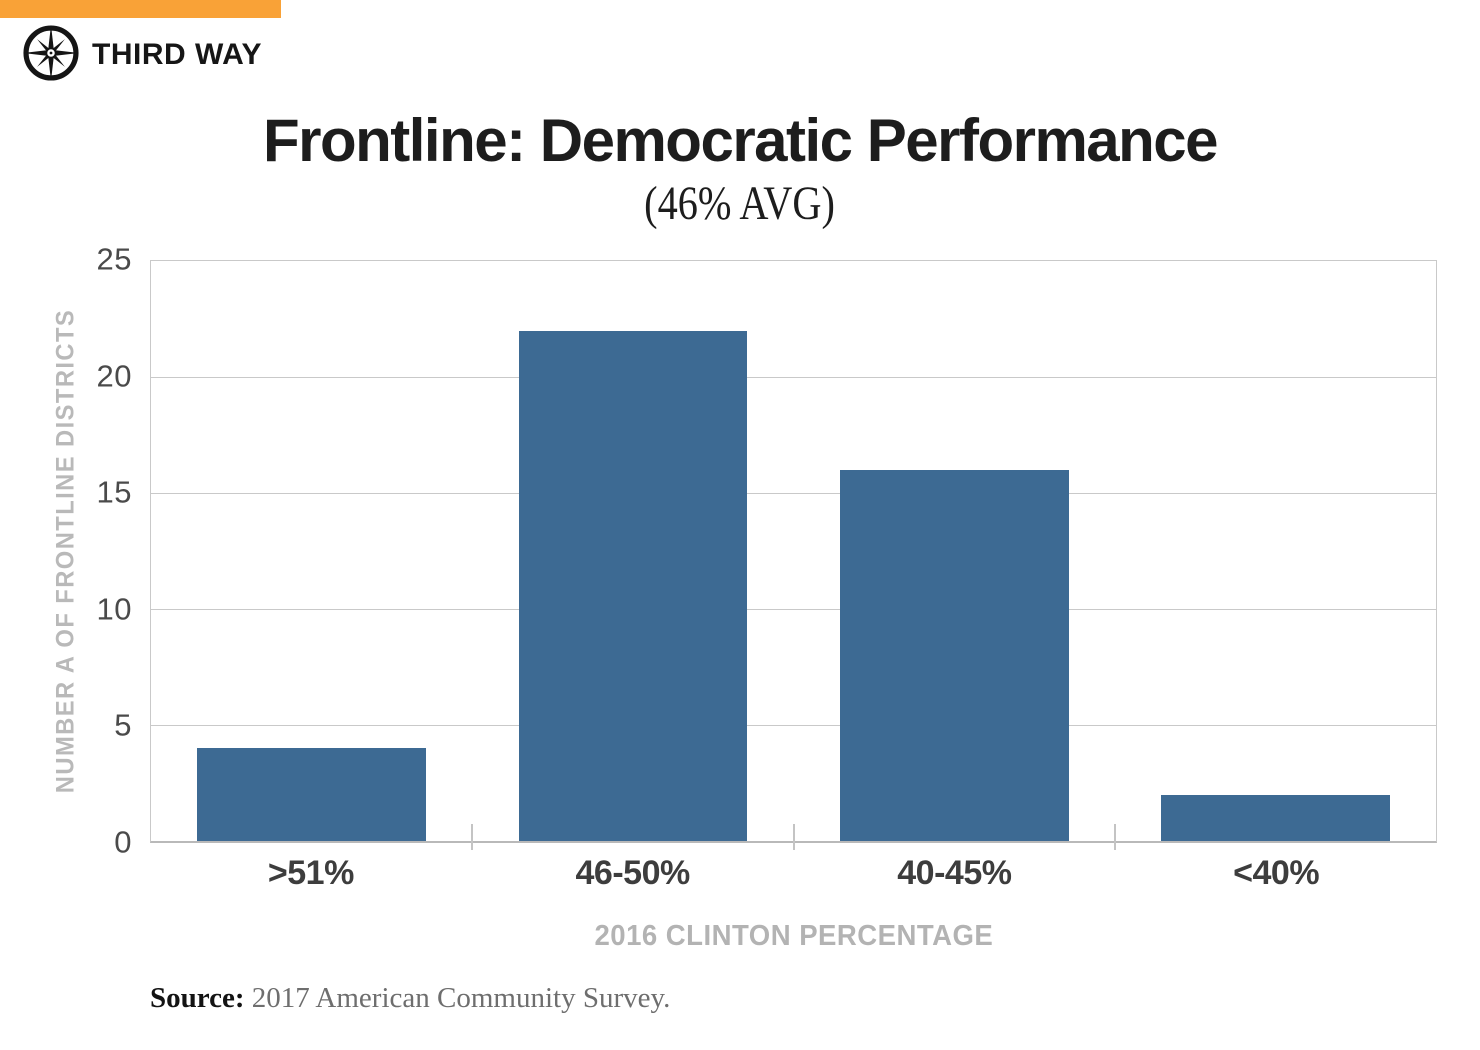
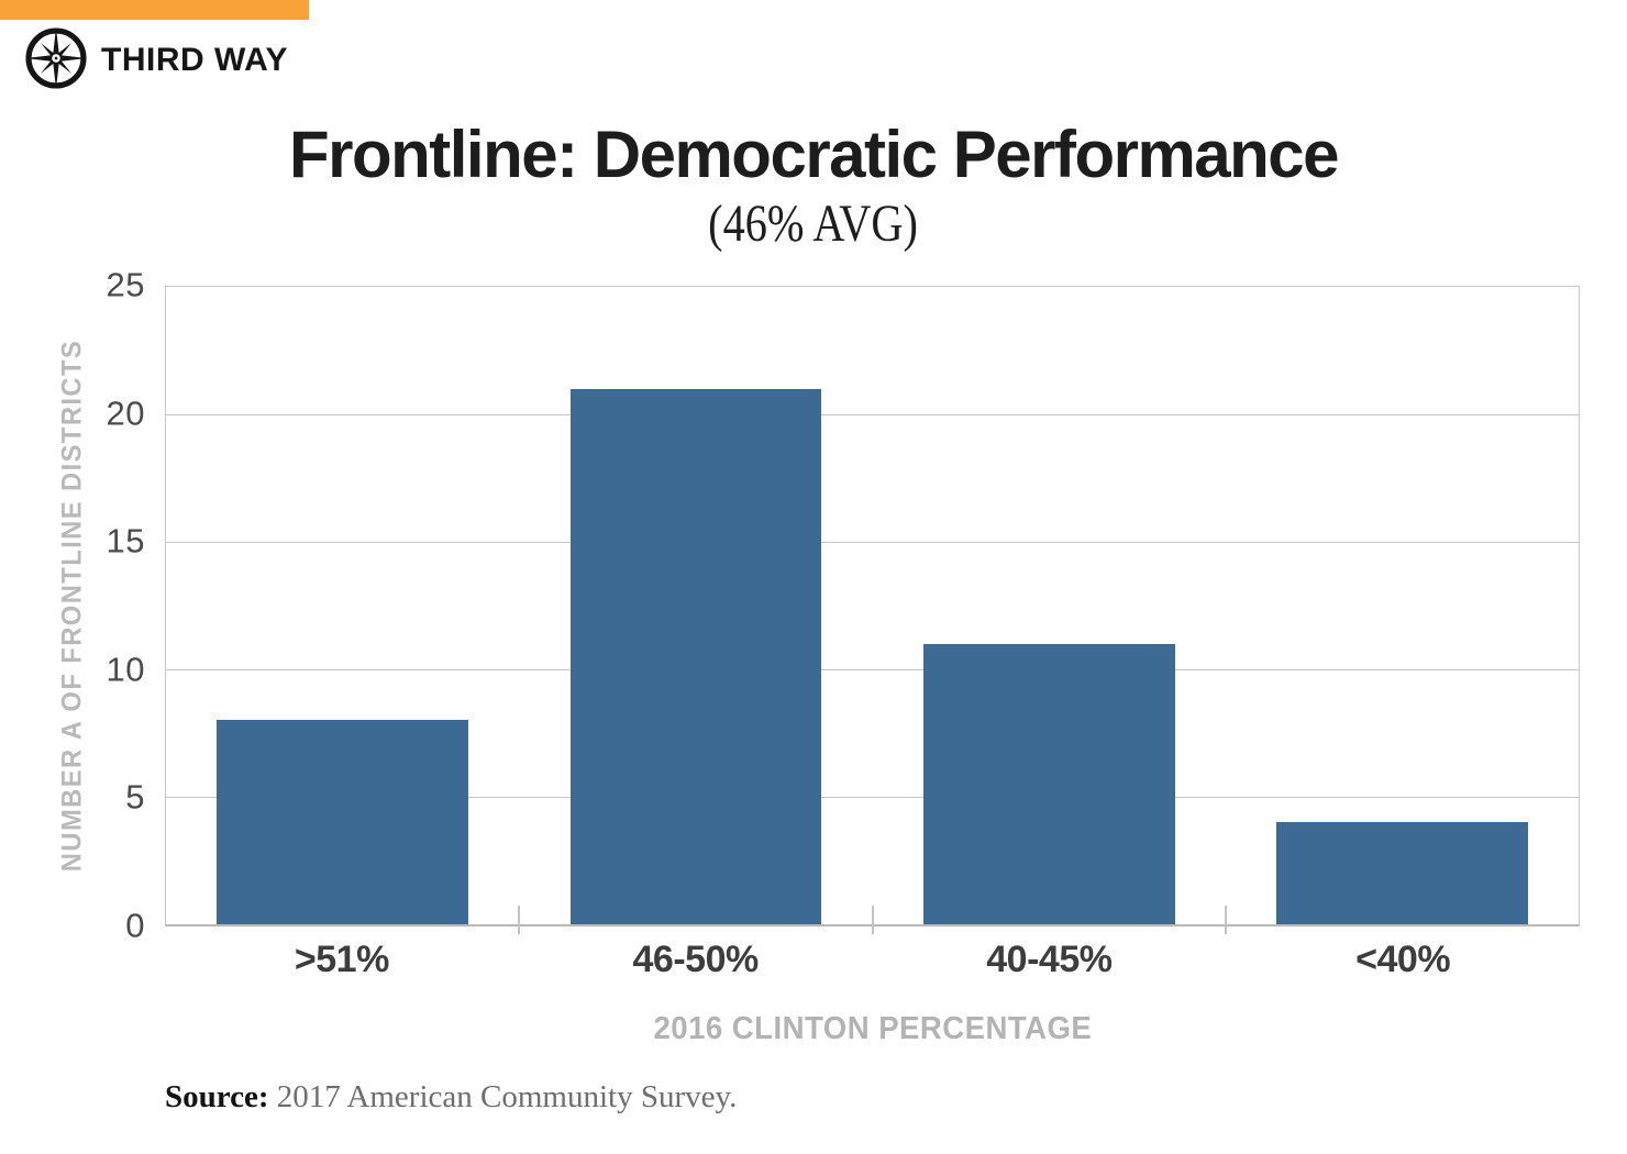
>51%: 4 -> 8
46-50%: 22 -> 21
40-45%: 16 -> 11
<40%: 2 -> 4
